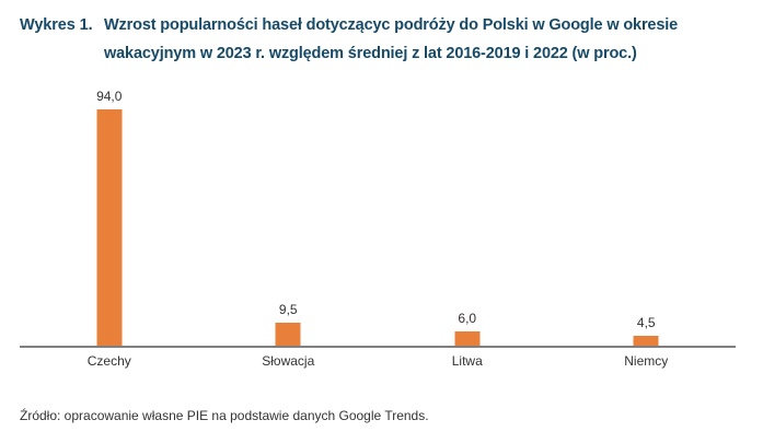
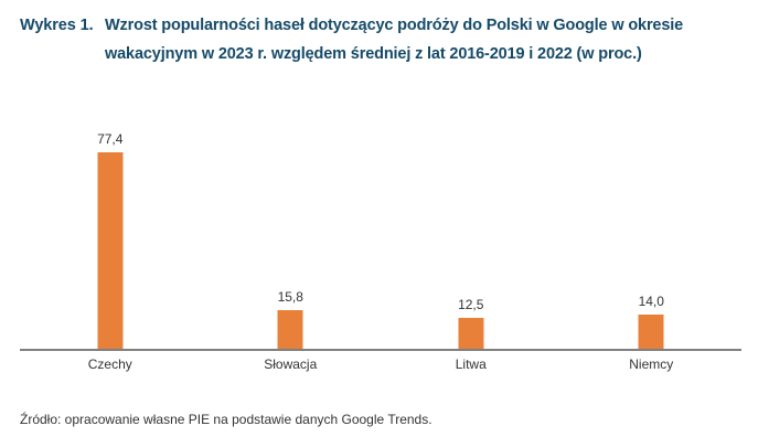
Czechy: 94,0 -> 77,4
Słowacja: 9,5 -> 15,8
Litwa: 6,0 -> 12,5
Niemcy: 4,5 -> 14,0
